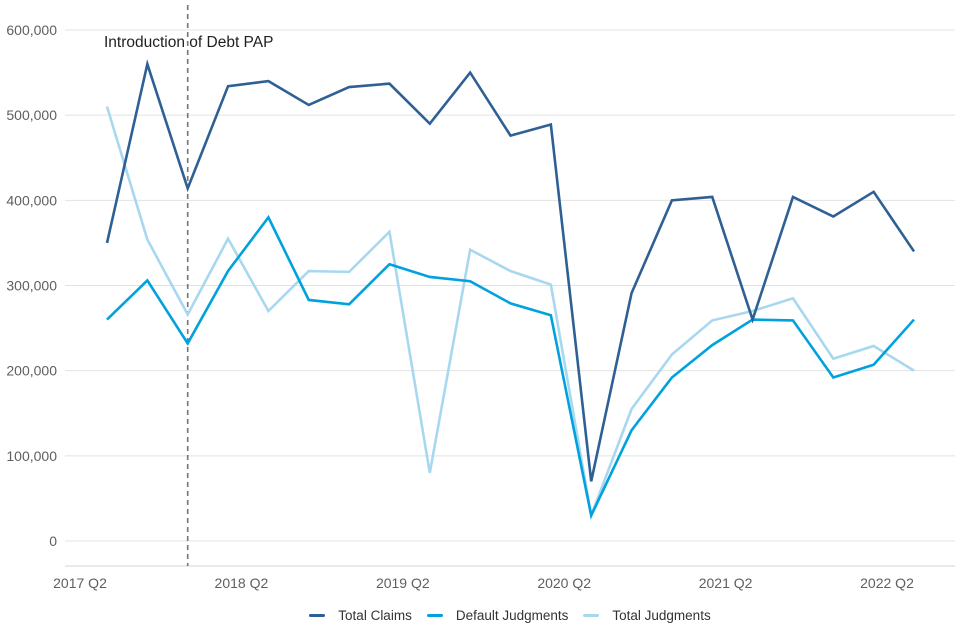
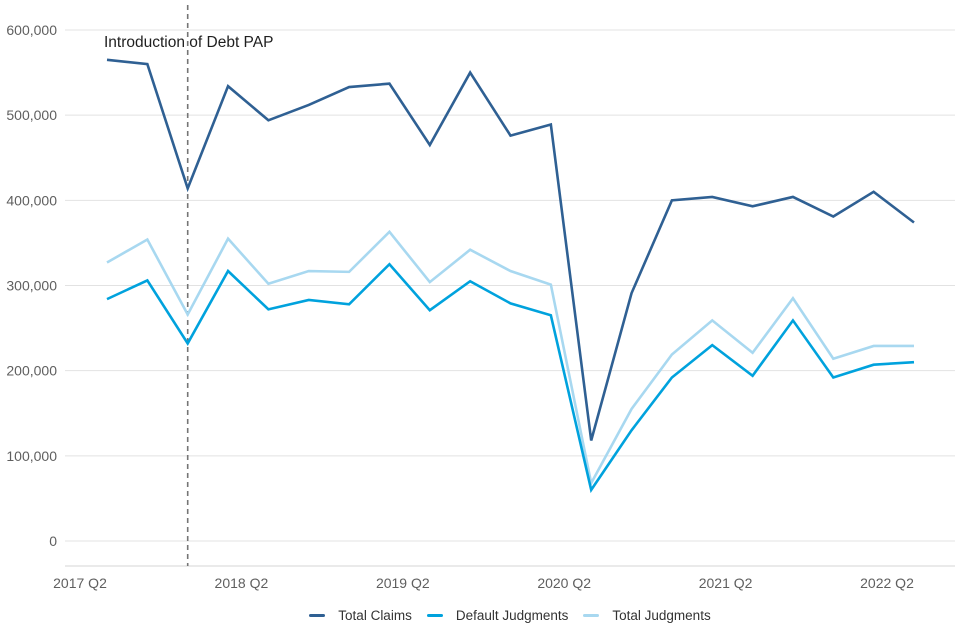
Total Claims/2017 Q2: 350000 -> 560000
Default Judgments/2017 Q2: 260000 -> 280000
Total Judgments/2017 Q2: 510000 -> 330000
Total Claims/2018 Q2: 540000 -> 490000
Default Judgments/2018 Q2: 380000 -> 270000
Total Judgments/2018 Q2: 270000 -> 300000
Total Claims/2019 Q2: 490000 -> 460000
Default Judgments/2019 Q2: 310000 -> 270000
Total Judgments/2019 Q2: 80000 -> 300000
Total Claims/2020 Q2: 70000 -> 120000
Default Judgments/2020 Q2: 30000 -> 60000
Total Judgments/2020 Q2: 30000 -> 70000
Total Claims/2021 Q2: 260000 -> 390000
Default Judgments/2021 Q2: 260000 -> 190000
Total Judgments/2021 Q2: 270000 -> 220000
Total Claims/2022 Q2: 340000 -> 370000
Default Judgments/2022 Q2: 260000 -> 210000
Total Judgments/2022 Q2: 200000 -> 230000
